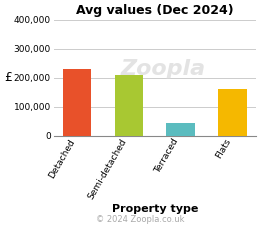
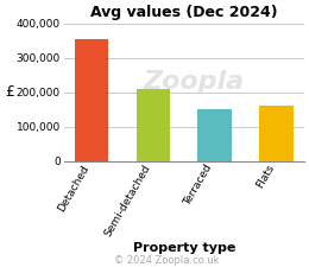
Detached: 230,000 -> 355,000
Terraced: 45,000 -> 152,000
